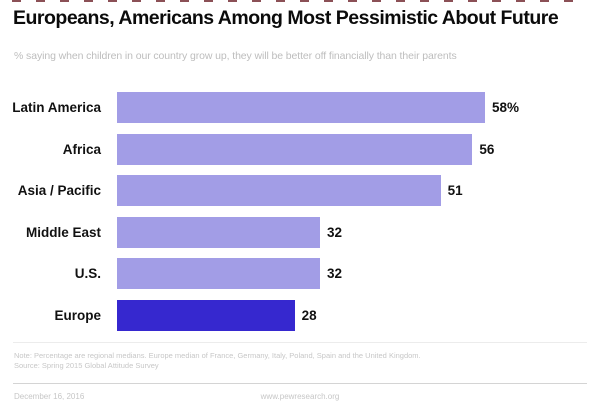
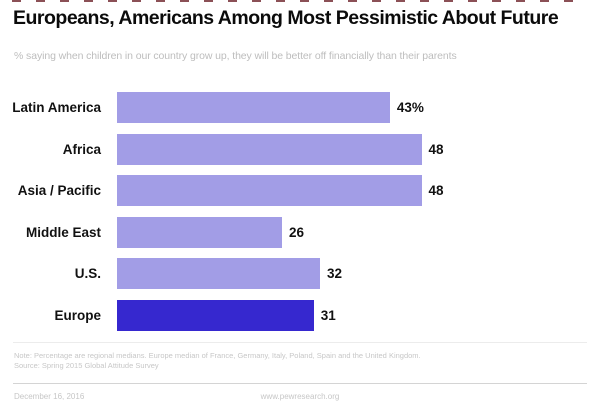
Latin America: 58% -> 43%
Africa: 56 -> 48
Asia / Pacific: 51 -> 48
Middle East: 32 -> 26
Europe: 28 -> 31
